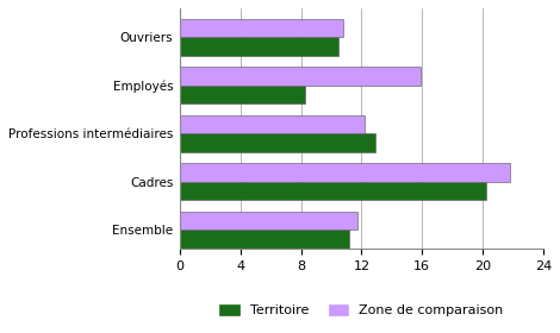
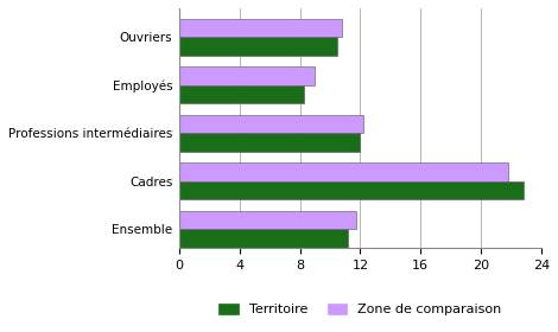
Zone de comparaison/Employés: 15.9 -> 9.0
Territoire/Professions intermédiaires: 12.9 -> 12.0
Territoire/Cadres: 20.2 -> 22.8
